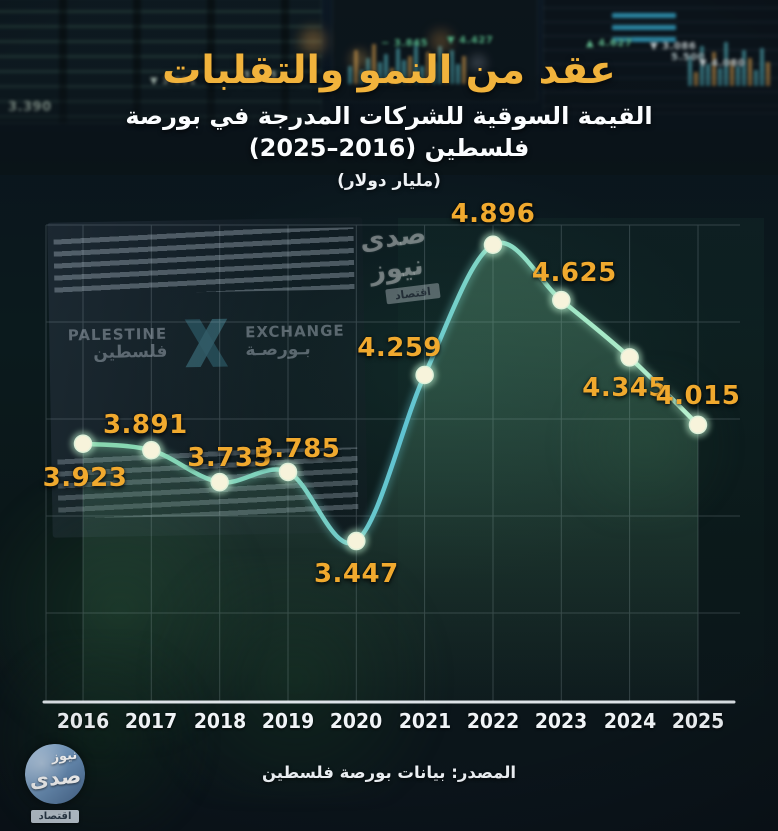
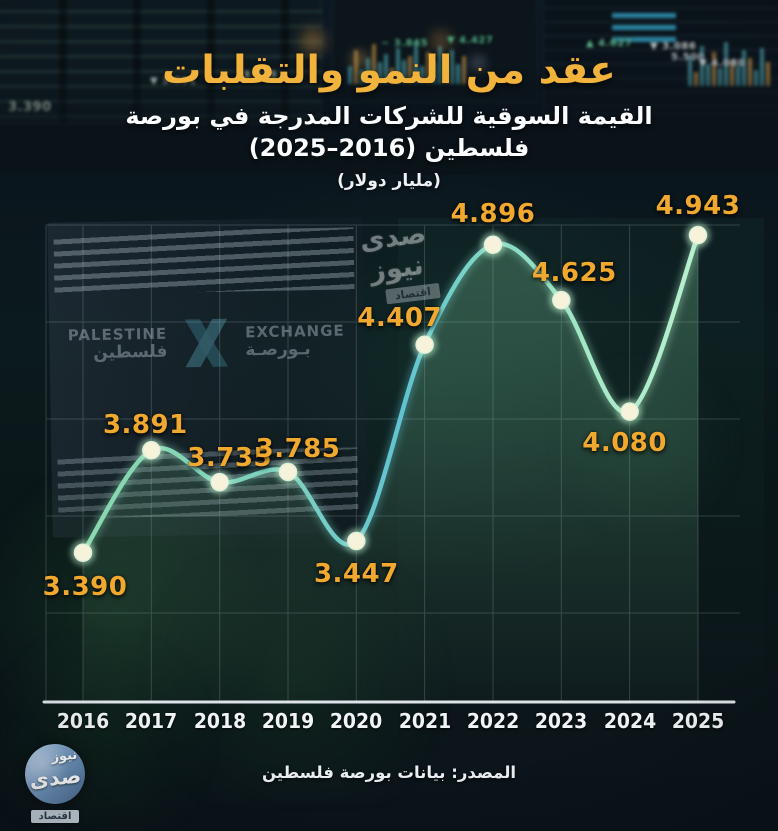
2016: 3.923 -> 3.390
2021: 4.259 -> 4.407
2024: 4.345 -> 4.080
2025: 4.015 -> 4.943
